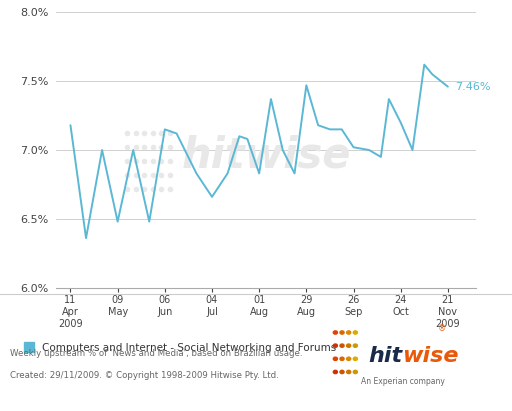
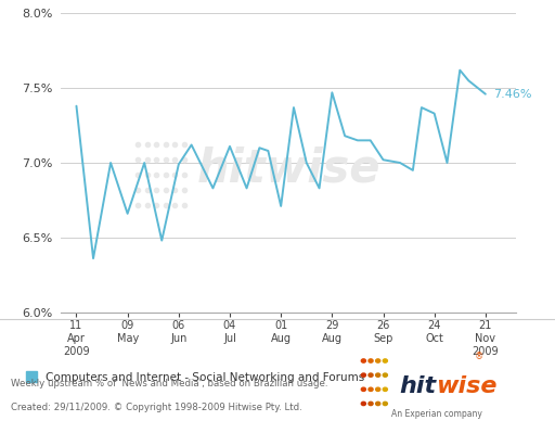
11 Apr 2009: 7.18% -> 7.38%
09 May: 6.48% -> 6.66%
06 Jun: 7.15% -> 6.99%
04 Jul: 6.66% -> 7.11%
01 Aug: 6.83% -> 6.71%
24 Oct: 7.20% -> 7.33%
